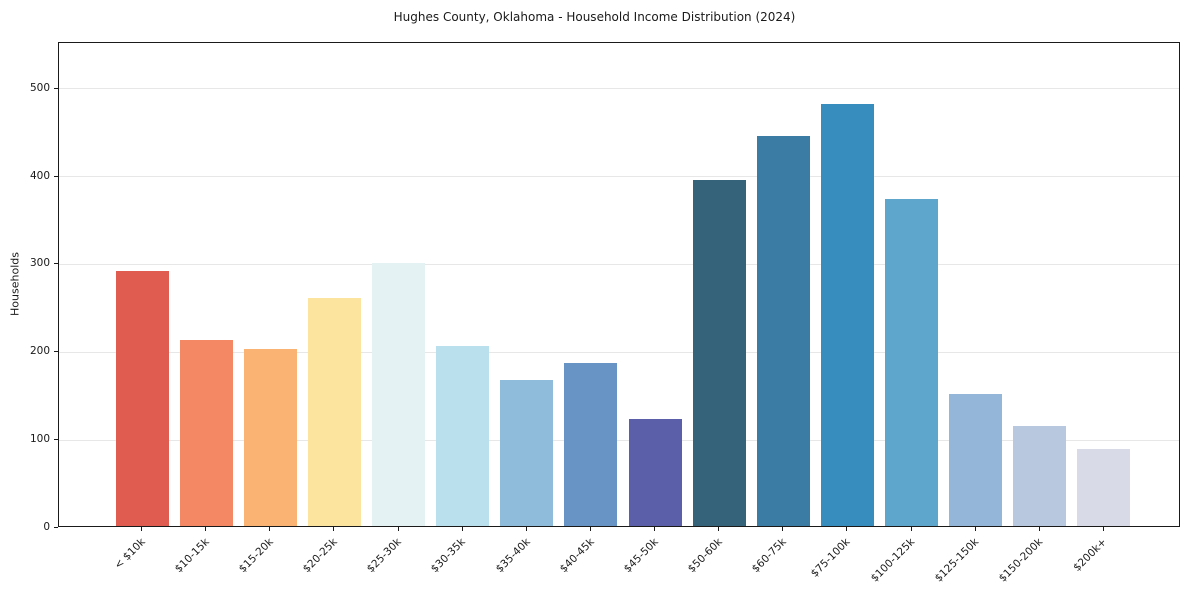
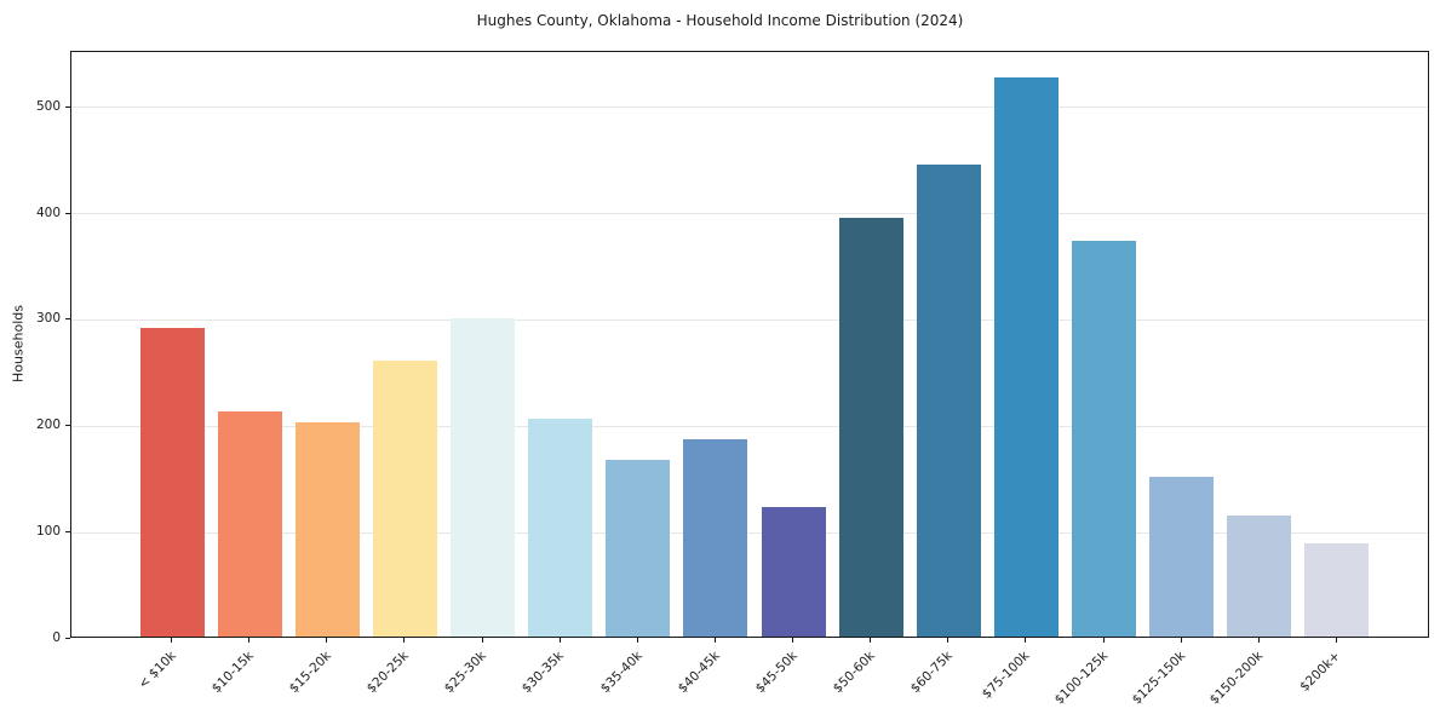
$75-100k: 480 -> 530
